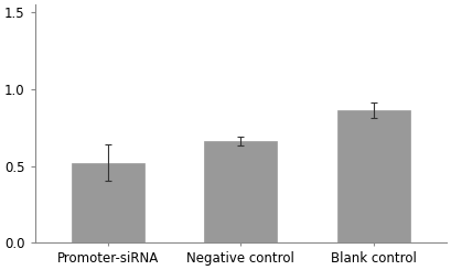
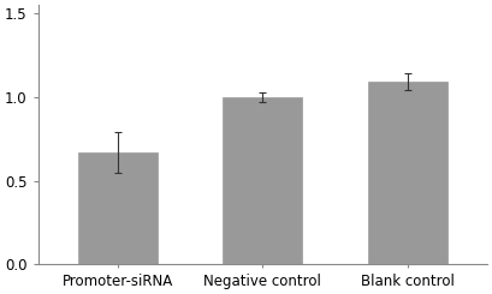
Promoter-siRNA: 0.52 -> 0.67
Negative control: 0.66 -> 1.00
Blank control: 0.86 -> 1.09
